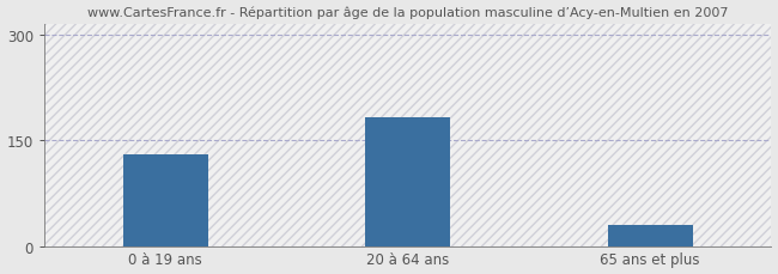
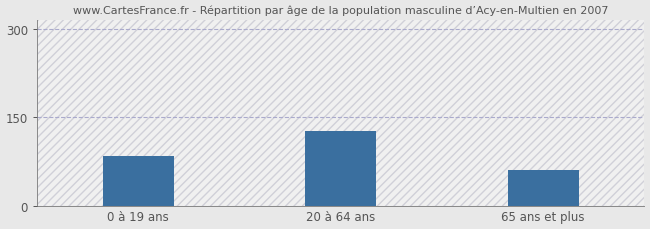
0 à 19 ans: 130 -> 84
20 à 64 ans: 183 -> 126
65 ans et plus: 30 -> 60
